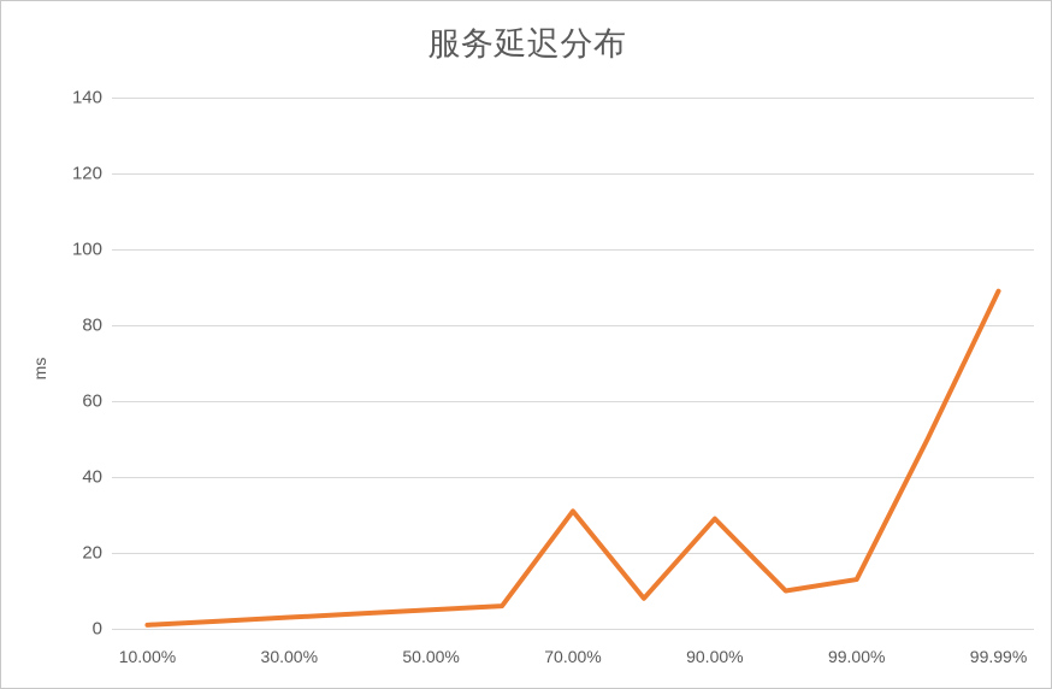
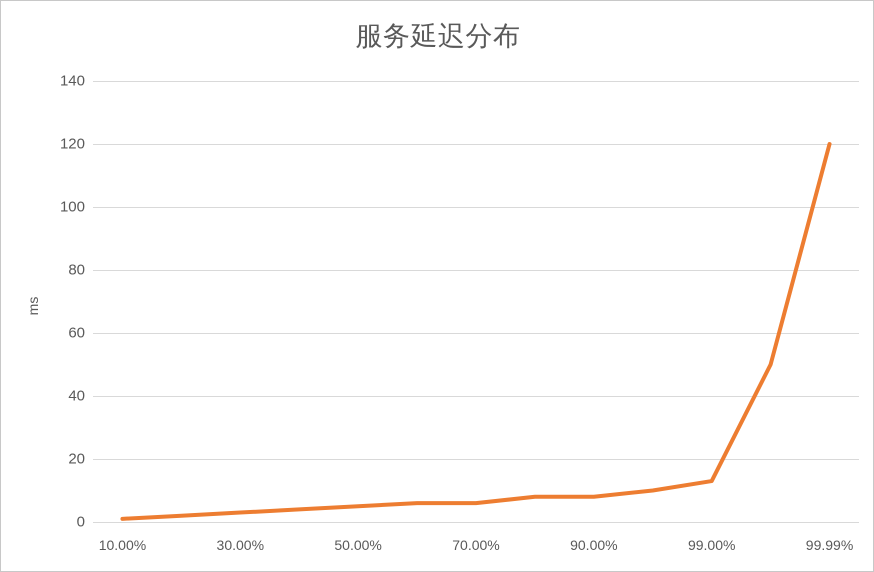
70.00%: 31 -> 6
90.00%: 29 -> 8
99.99%: 89 -> 120
